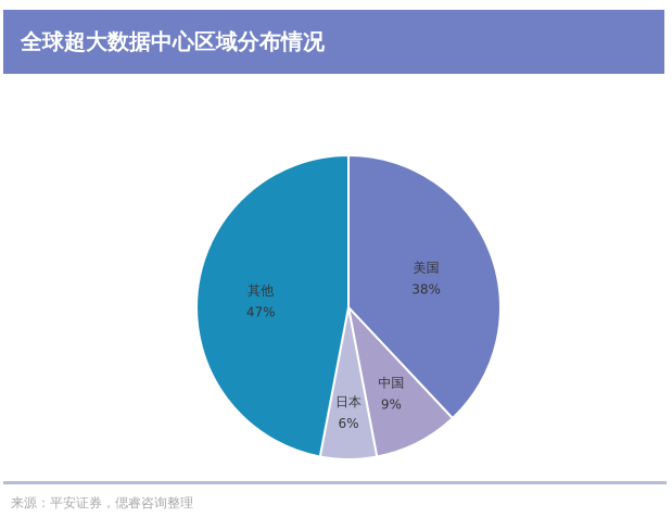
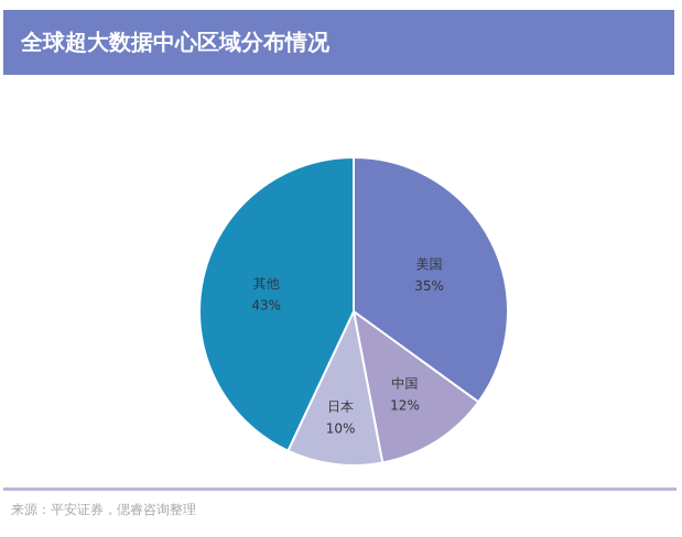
美国: 38% -> 35%
中国: 9% -> 12%
日本: 6% -> 10%
其他: 47% -> 43%
